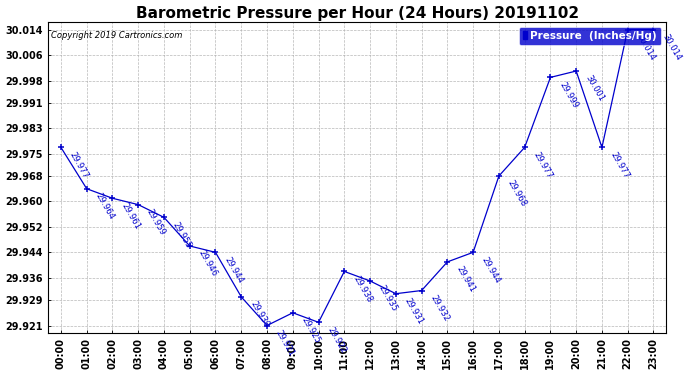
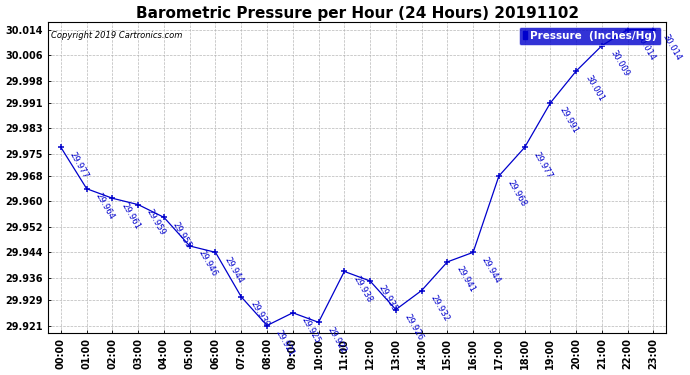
13:00: 29.931 -> 29.926
19:00: 29.999 -> 29.991
21:00: 29.977 -> 30.009
